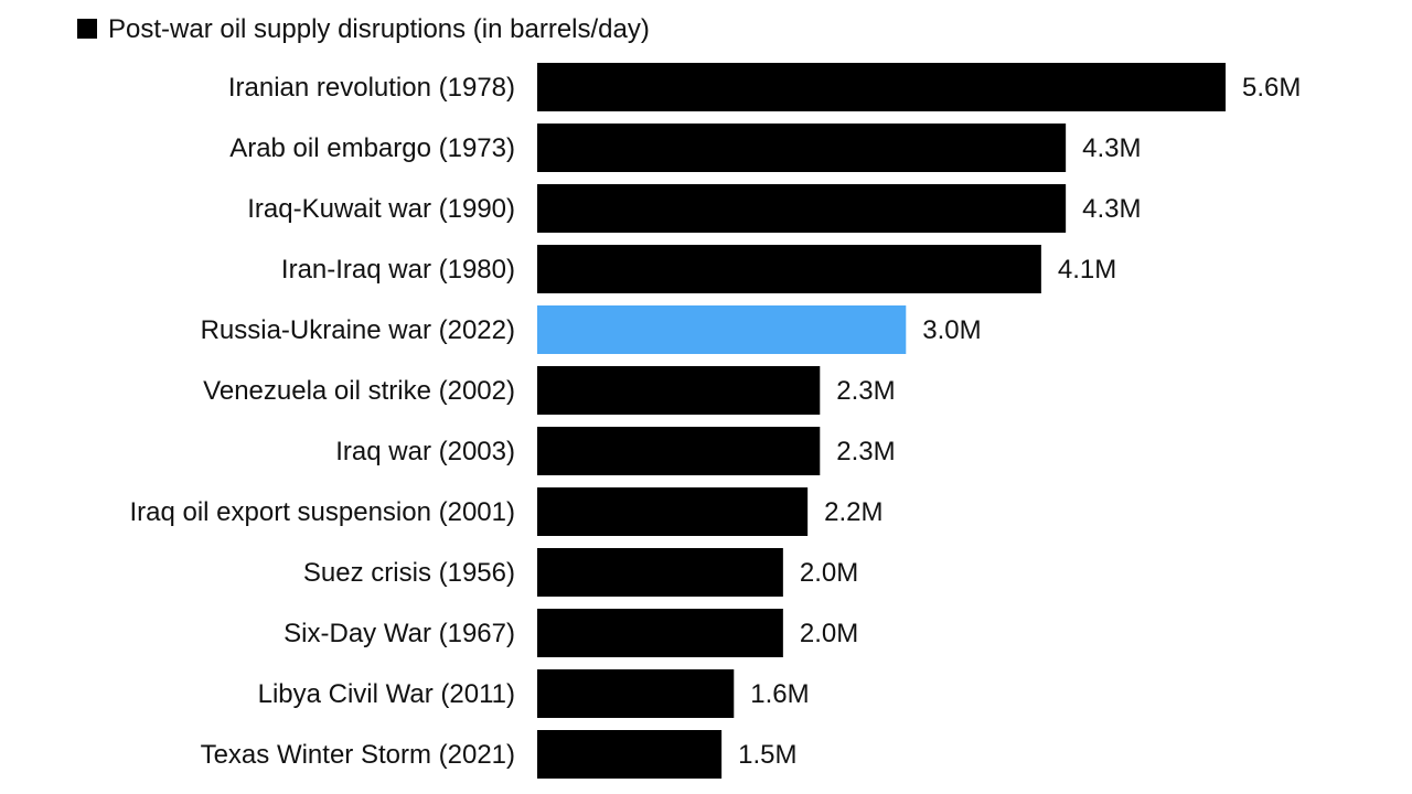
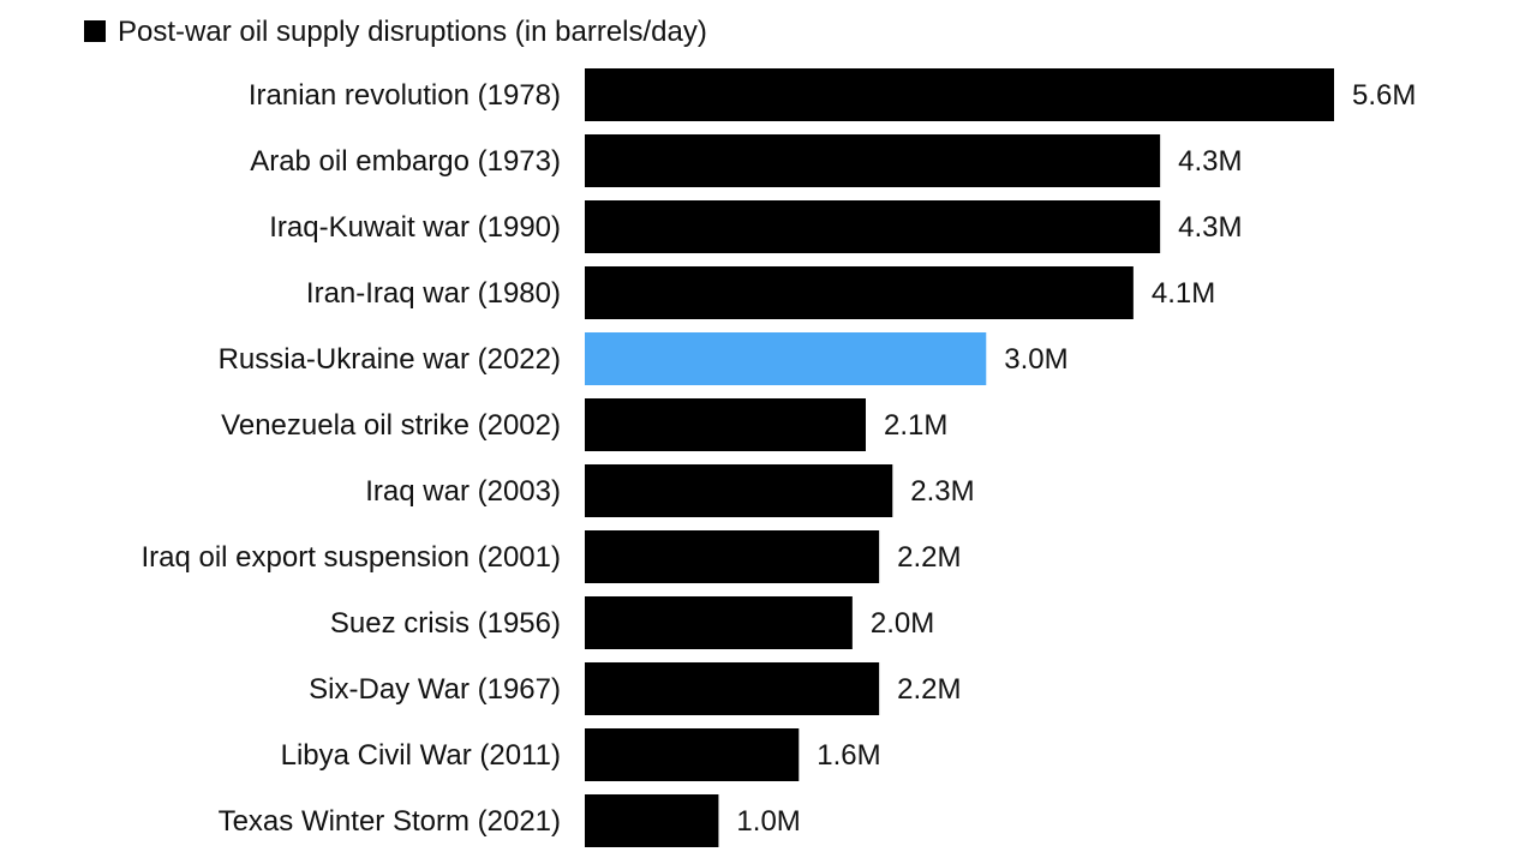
Venezuela oil strike (2002): 2.3M -> 2.1M
Six-Day War (1967): 2.0M -> 2.2M
Texas Winter Storm (2021): 1.5M -> 1.0M
